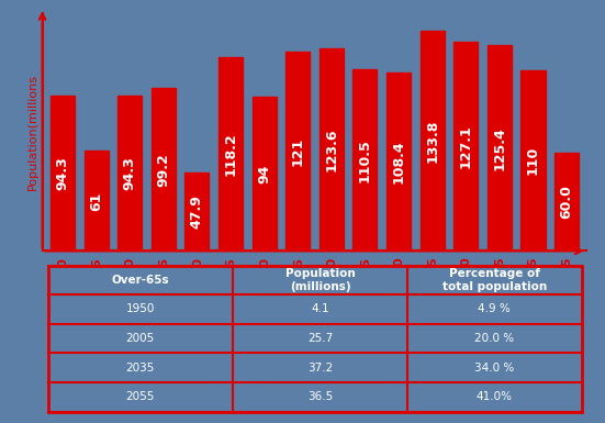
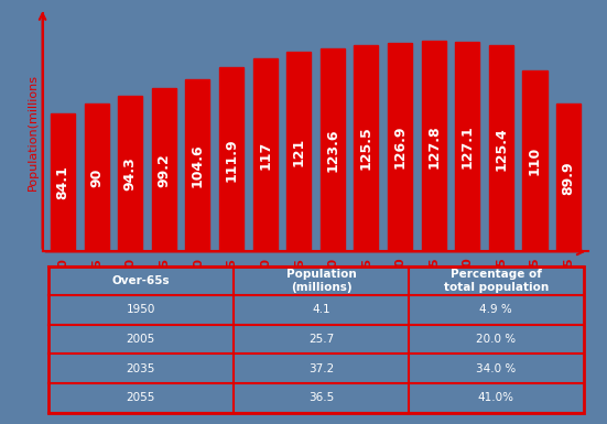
1950: 94.3 -> 84.1
1955: 61 -> 90
1970: 47.9 -> 104.6
1975: 118.2 -> 111.9
1980: 94 -> 117
1995: 110.5 -> 125.5
2000: 108.4 -> 126.9
2005: 133.8 -> 127.8
2055: 60.0 -> 89.9
